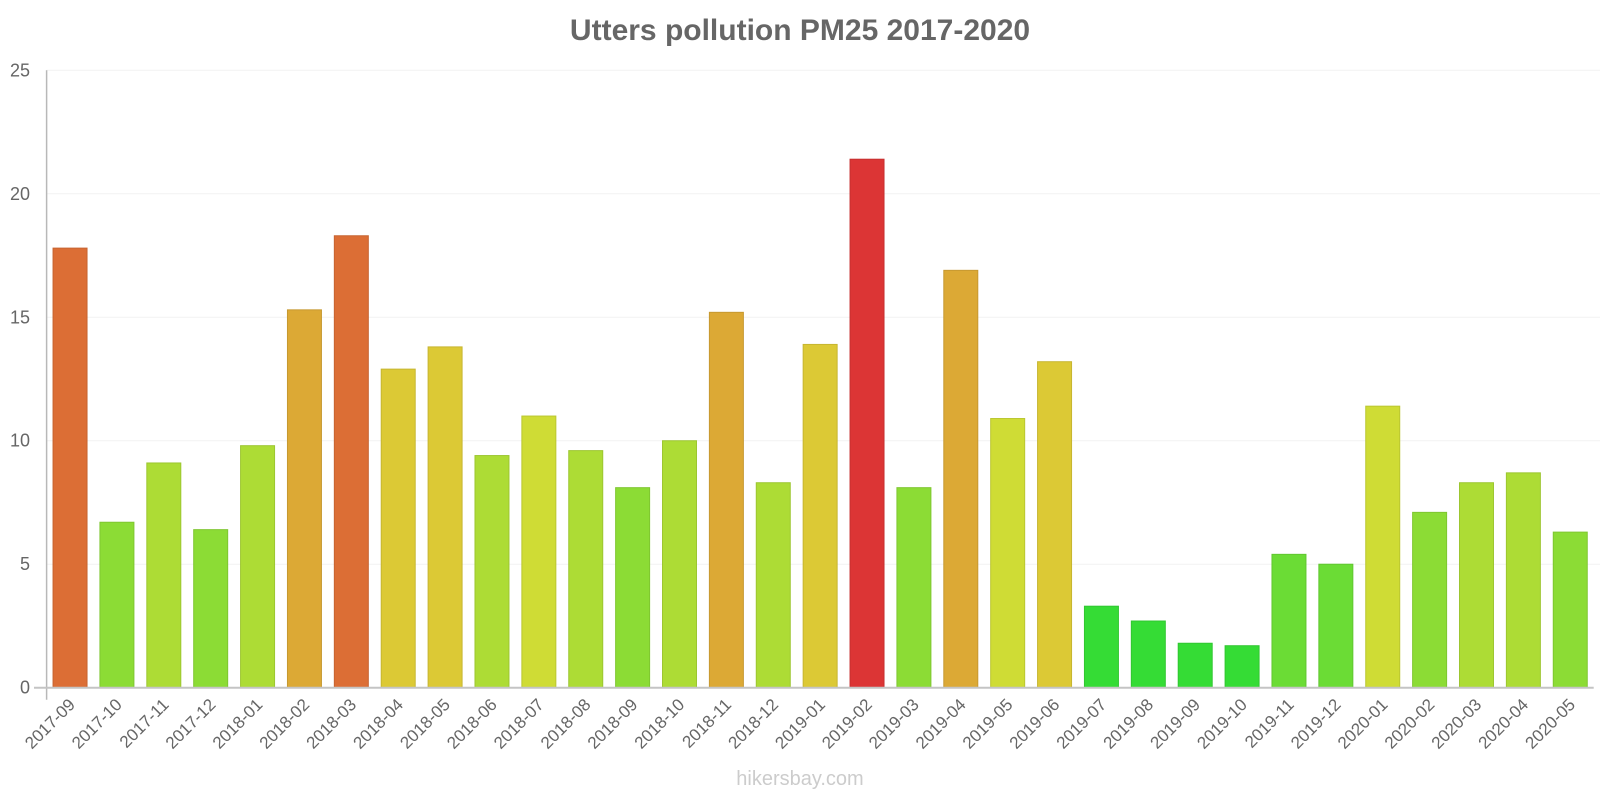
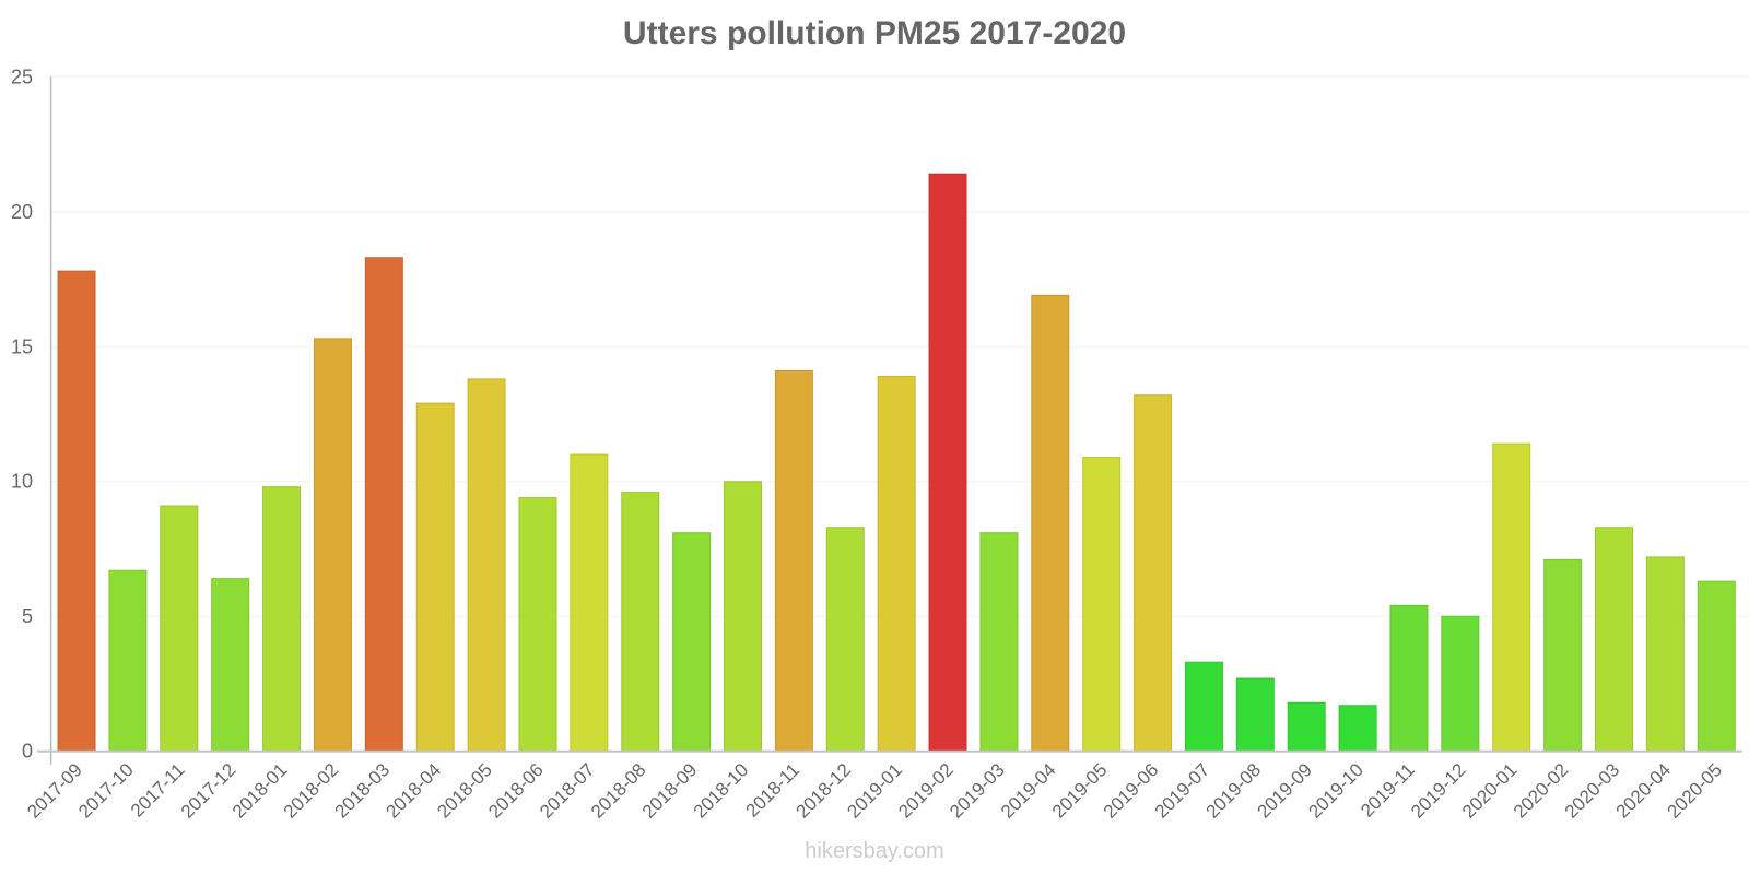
2018-11: 15.2 -> 14.1
2020-04: 8.7 -> 7.2
